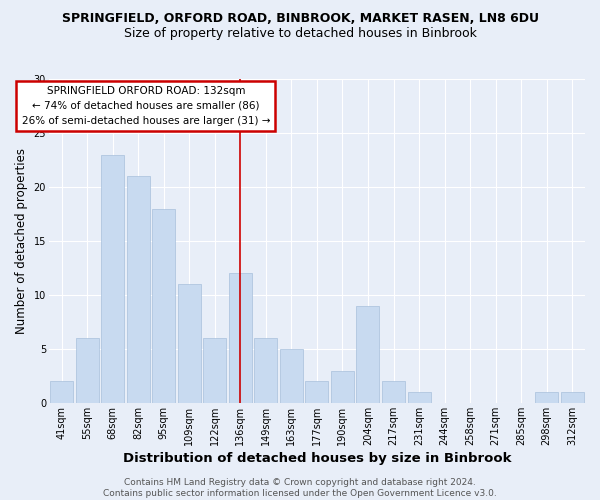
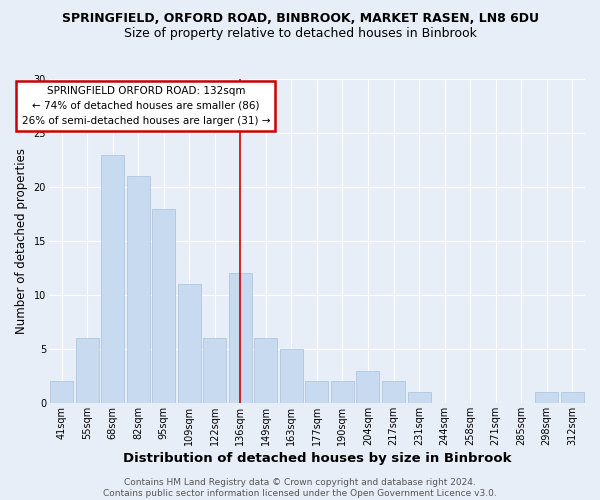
190sqm: 3 -> 2
204sqm: 9 -> 3
